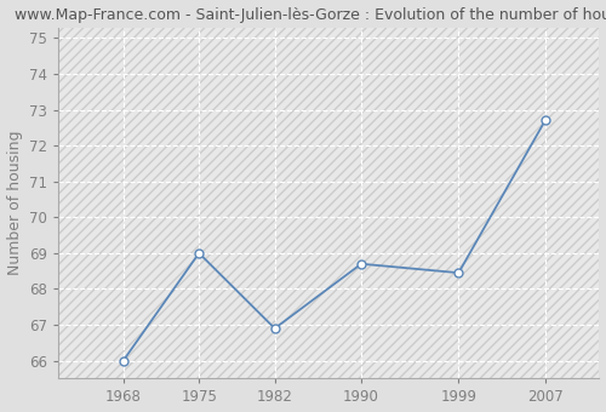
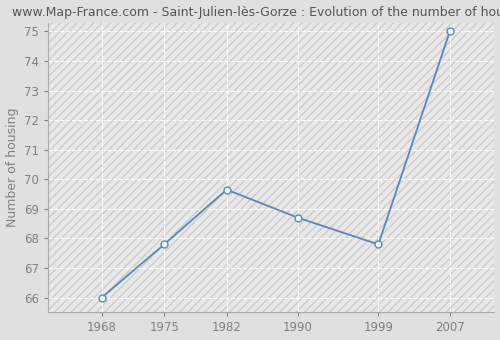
1975: 69.00 -> 67.80
1982: 66.90 -> 69.65
1999: 68.45 -> 67.80
2007: 72.70 -> 75.00
